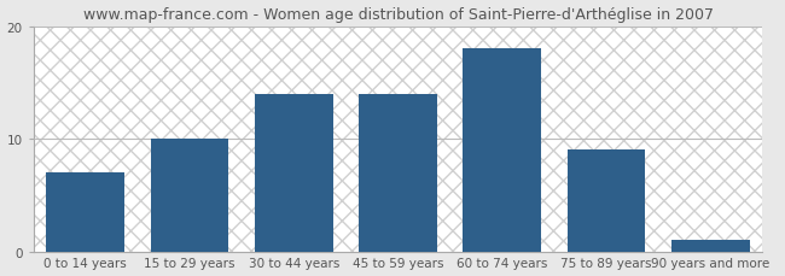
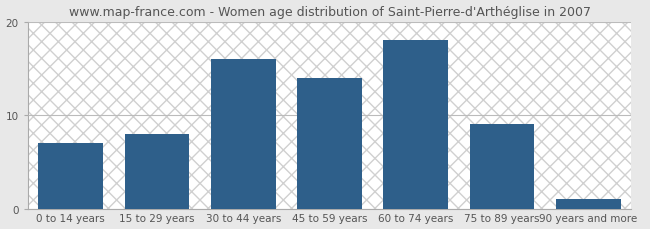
15 to 29 years: 10 -> 8
30 to 44 years: 14 -> 16
